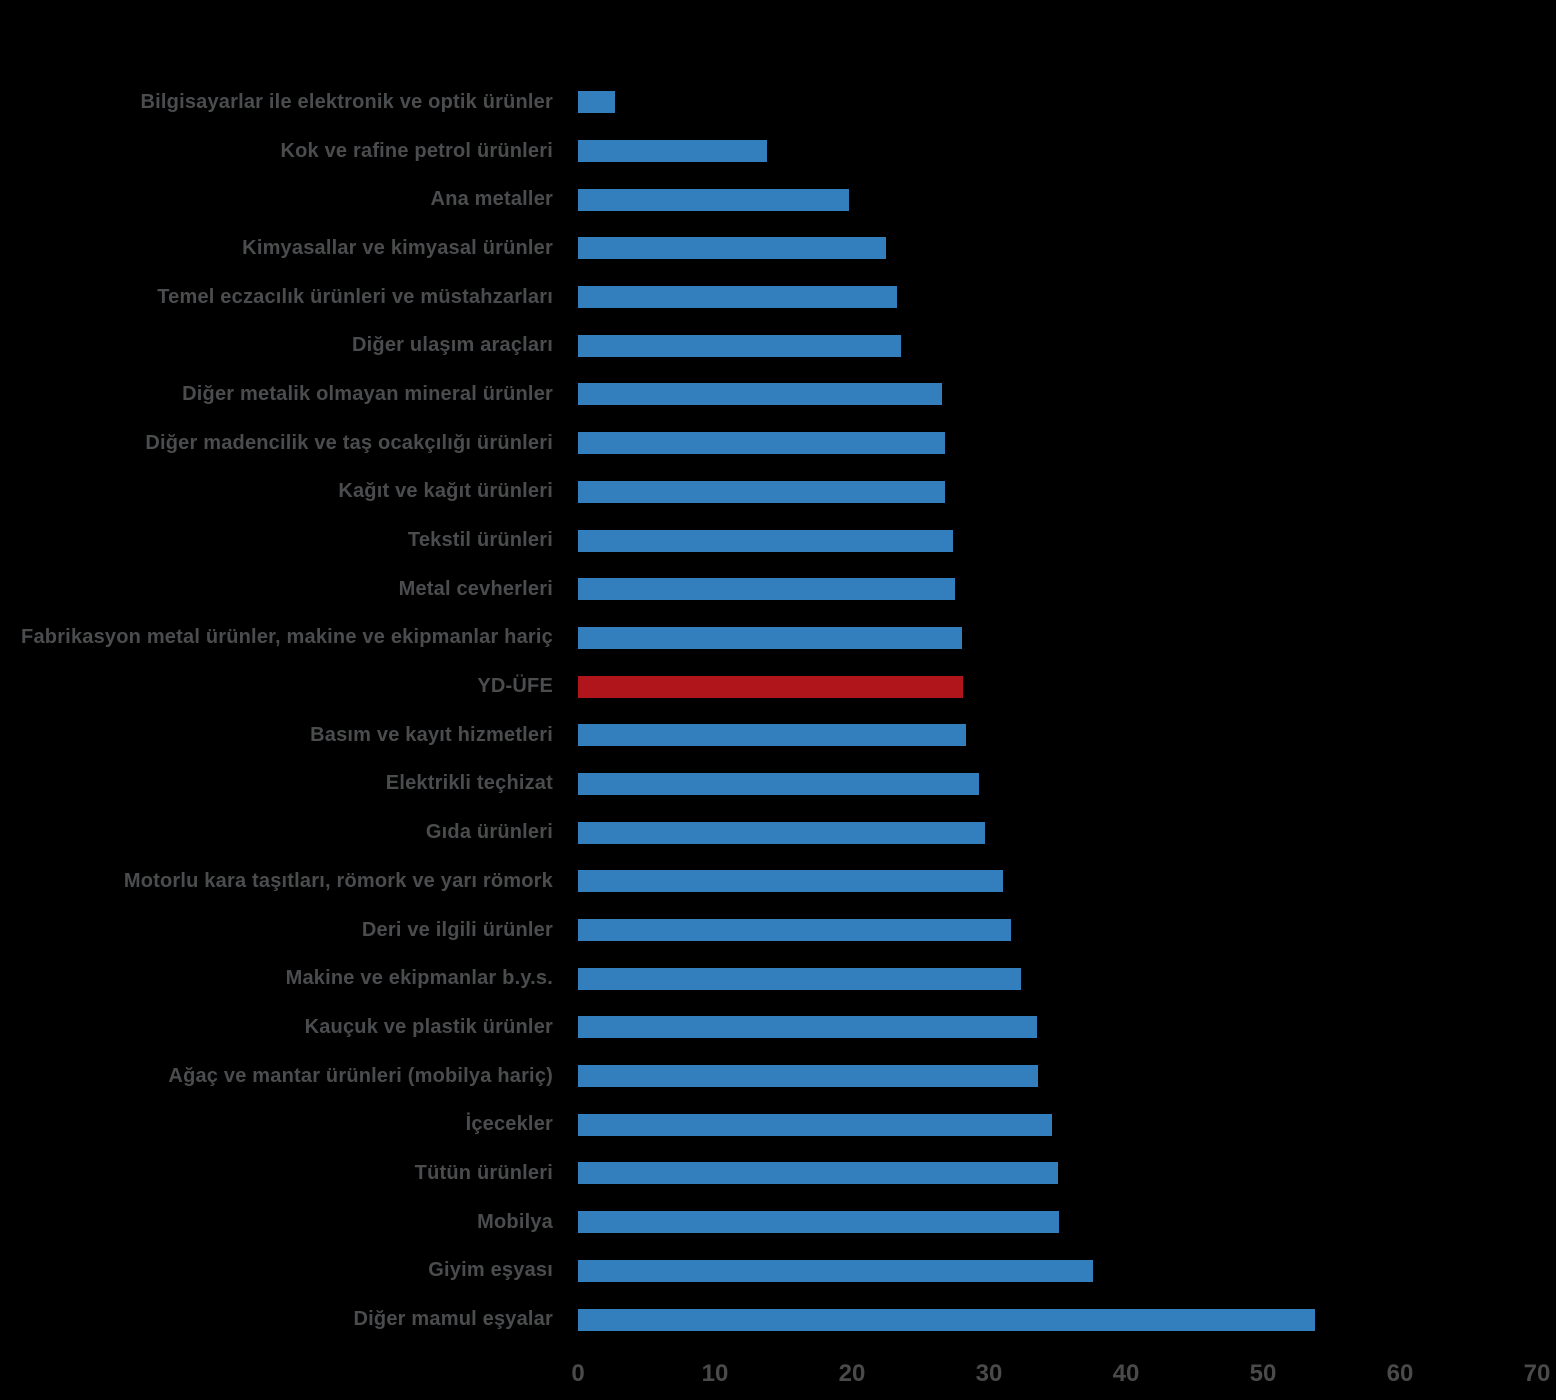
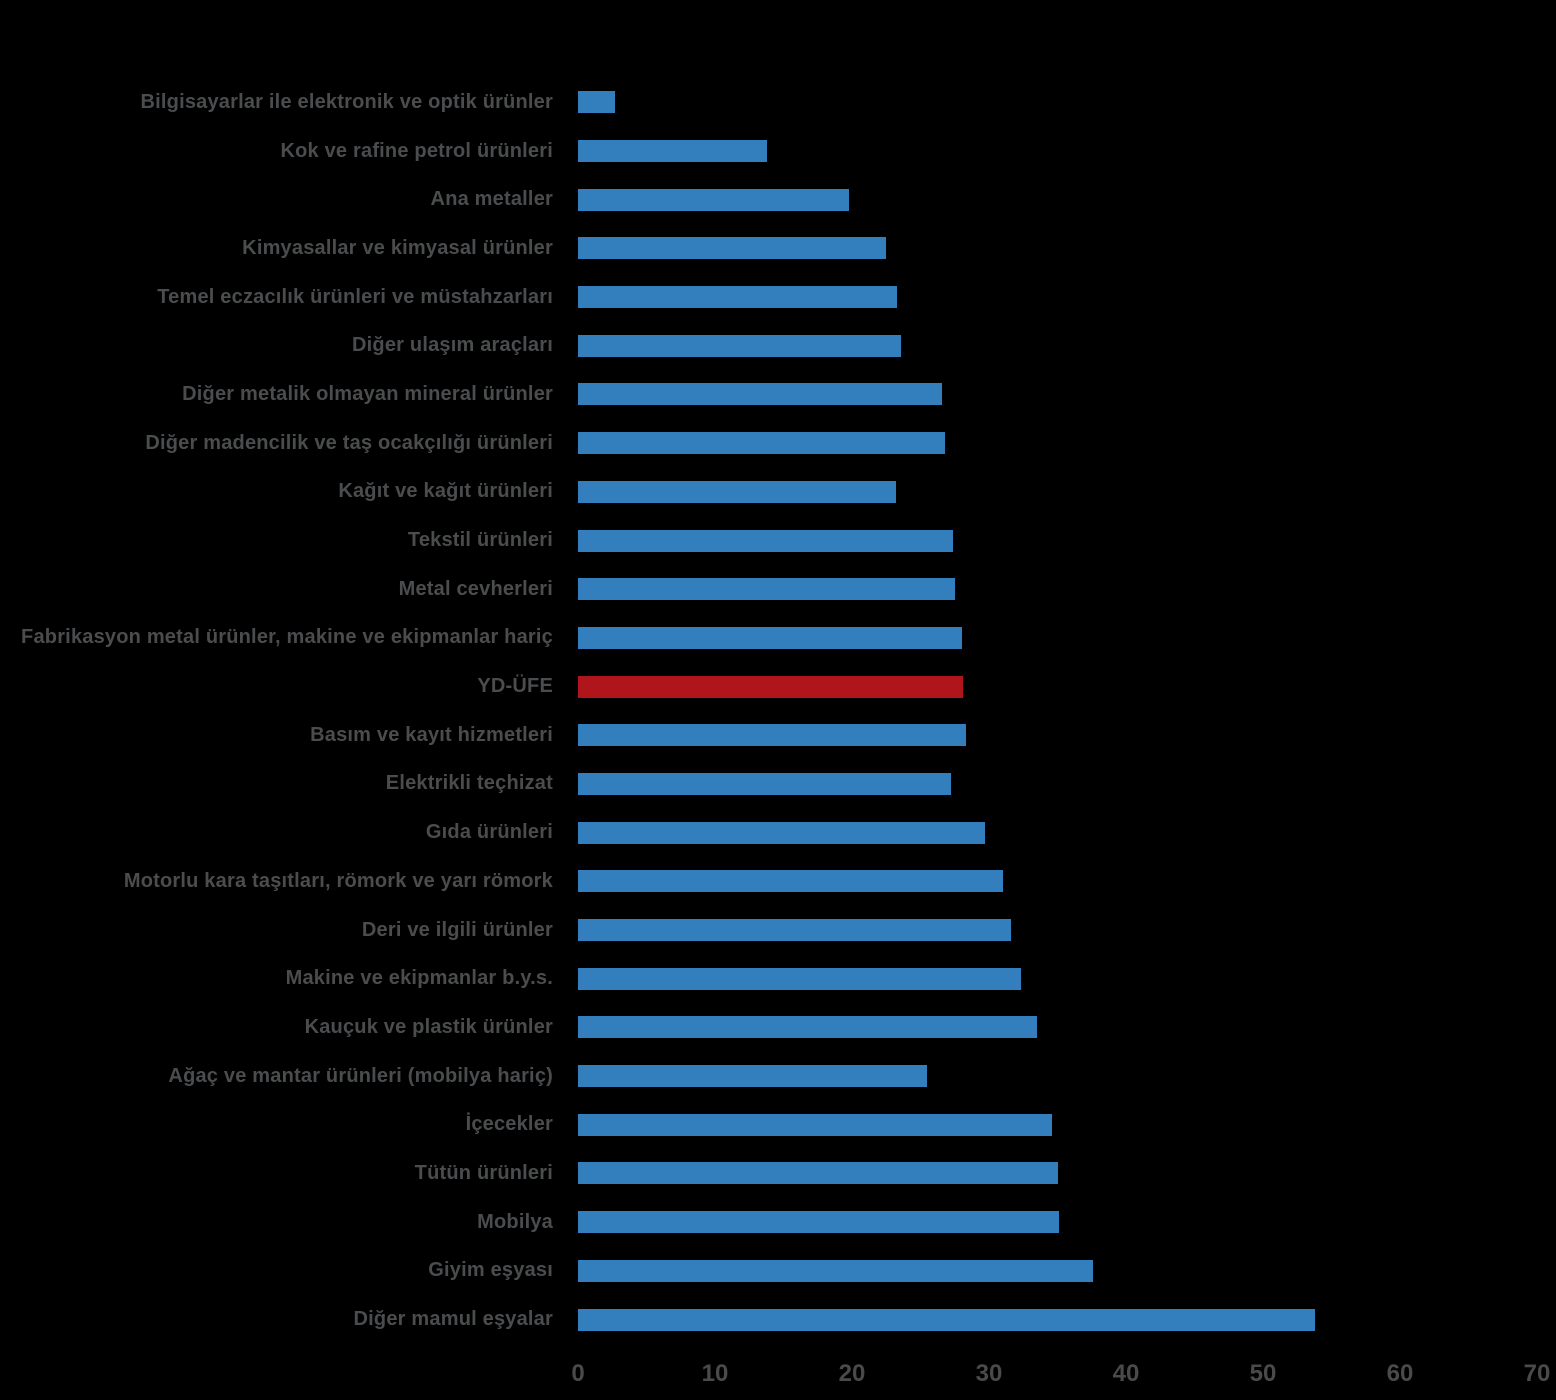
Kağıt ve kağıt ürünleri: 26.8 -> 23.2
Elektrikli teçhizat: 29.3 -> 27.2
Ağaç ve mantar ürünleri (mobilya hariç): 33.6 -> 25.5
